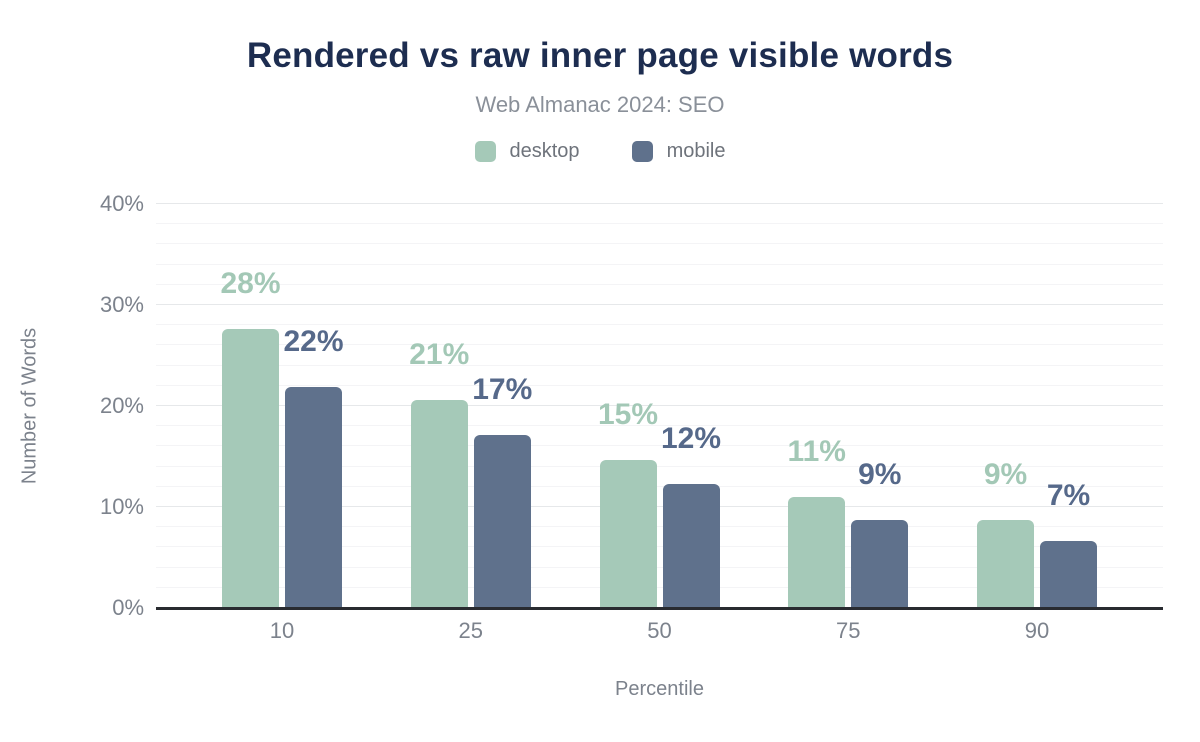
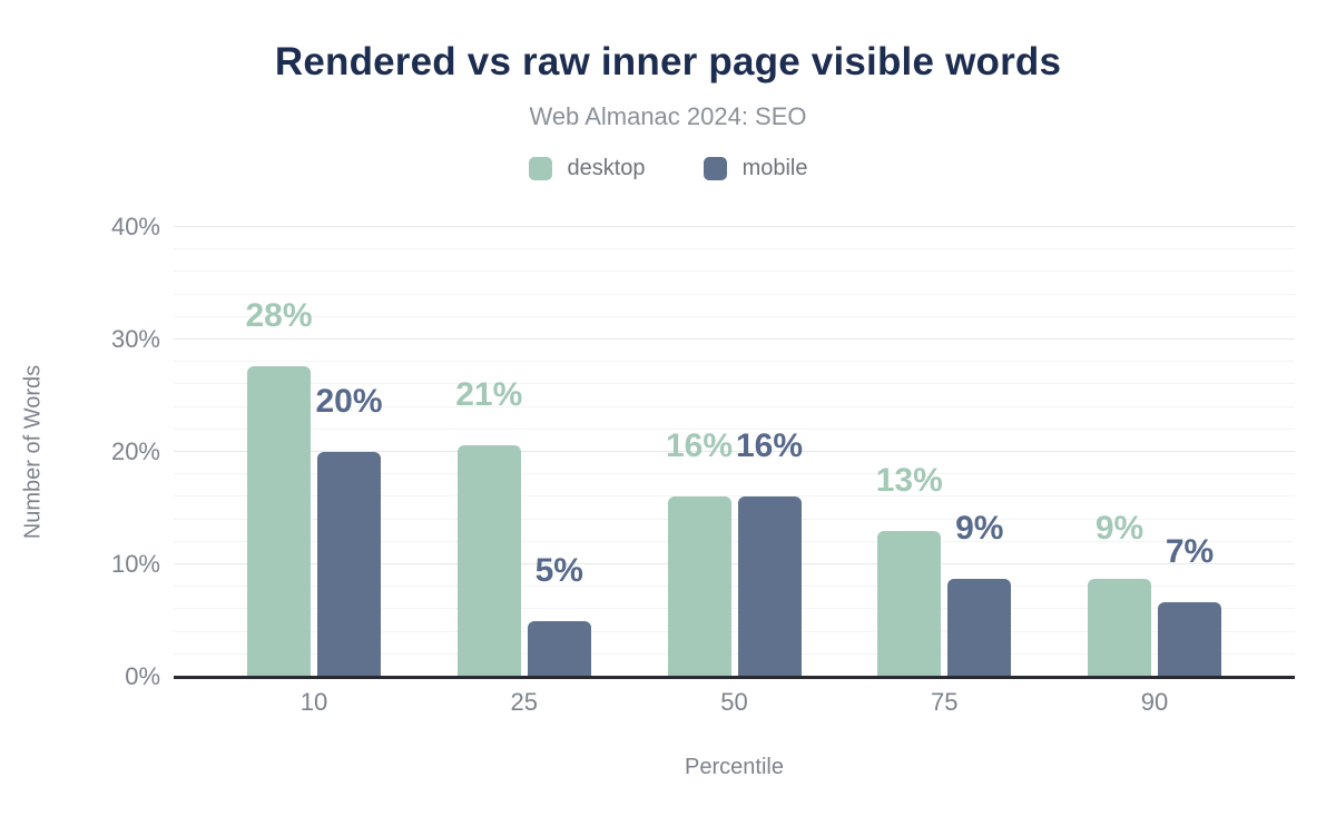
mobile/10: 22% -> 20%
mobile/25: 17% -> 5%
desktop/50: 15% -> 16%
mobile/50: 12% -> 16%
desktop/75: 11% -> 13%
